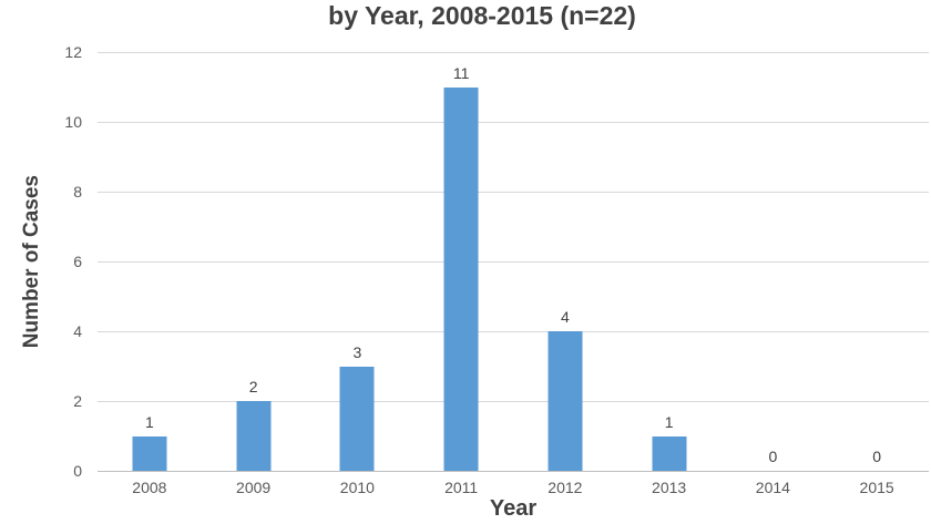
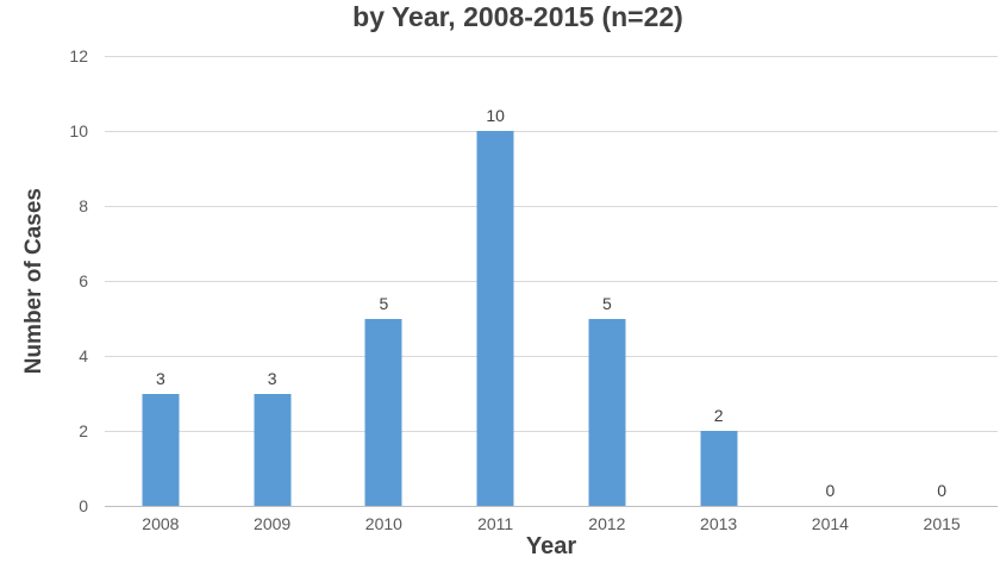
2008: 1 -> 3
2009: 2 -> 3
2010: 3 -> 5
2011: 11 -> 10
2012: 4 -> 5
2013: 1 -> 2
